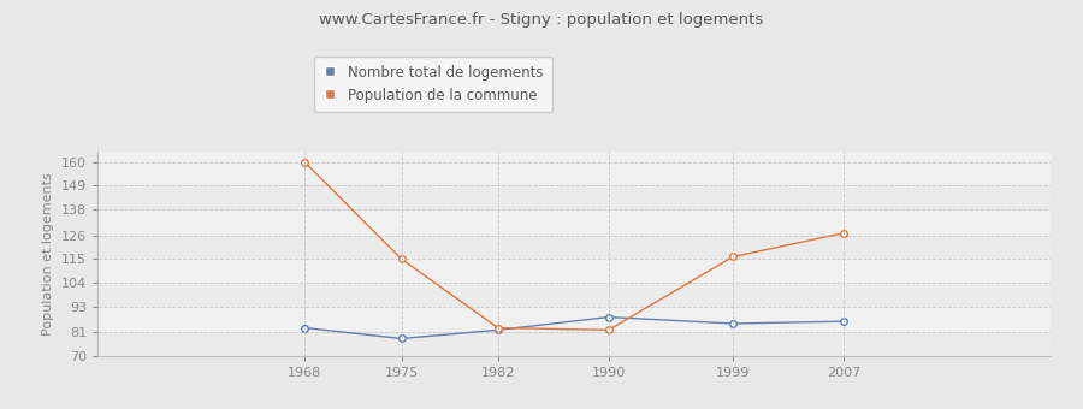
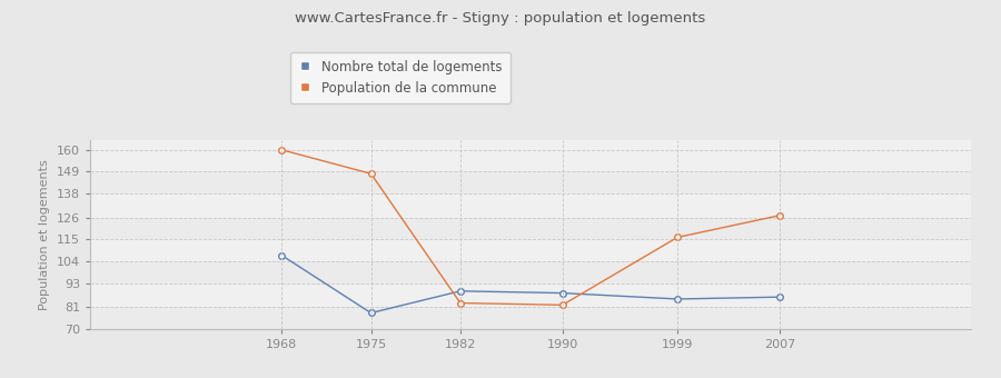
Nombre total de logements/1968: 83 -> 107
Population de la commune/1975: 115 -> 148
Nombre total de logements/1982: 82 -> 89
